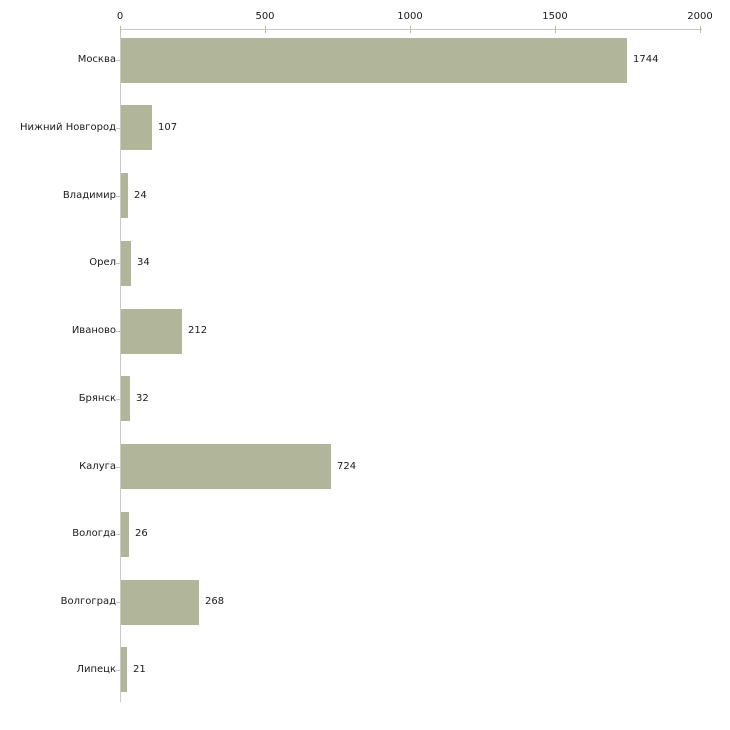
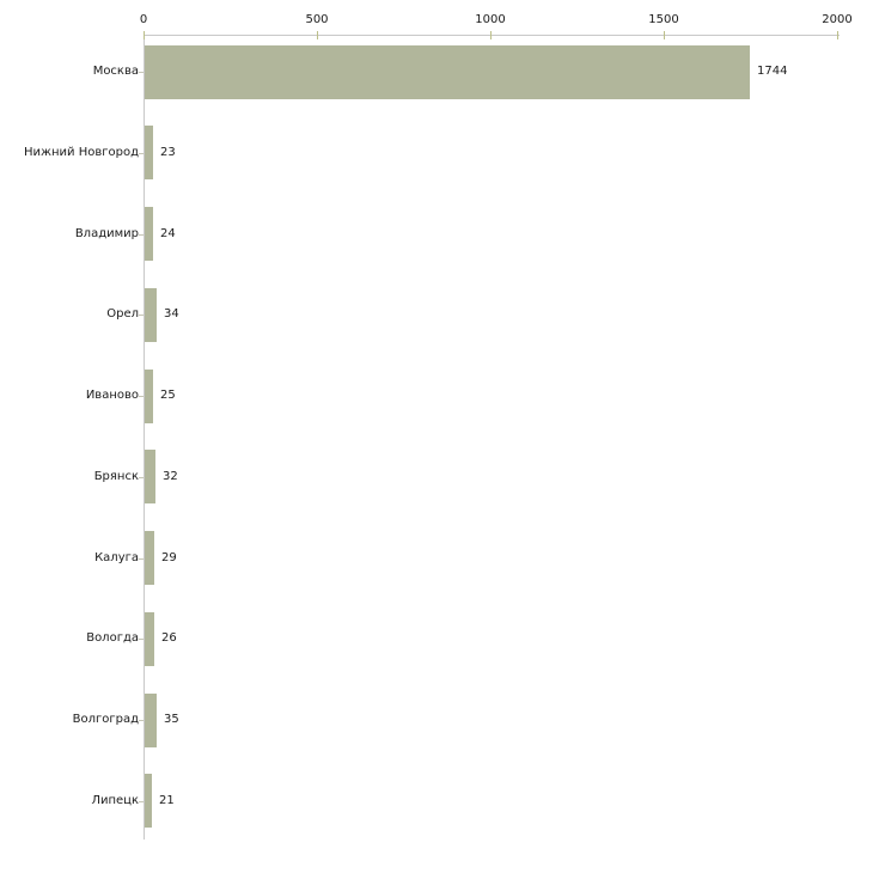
Нижний Новгород: 107 -> 23
Иваново: 212 -> 25
Калуга: 724 -> 29
Волгоград: 268 -> 35
